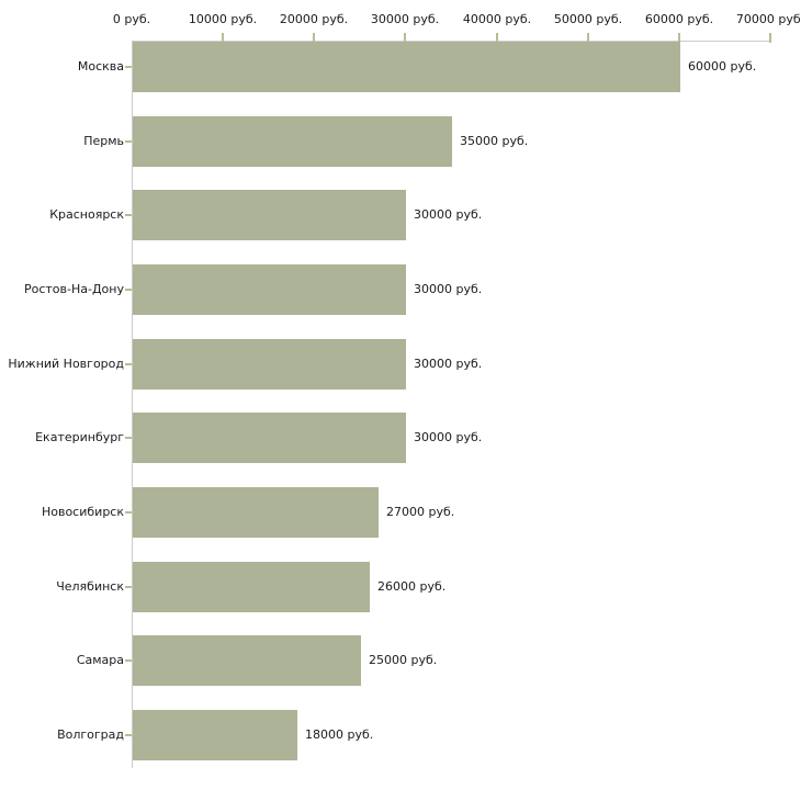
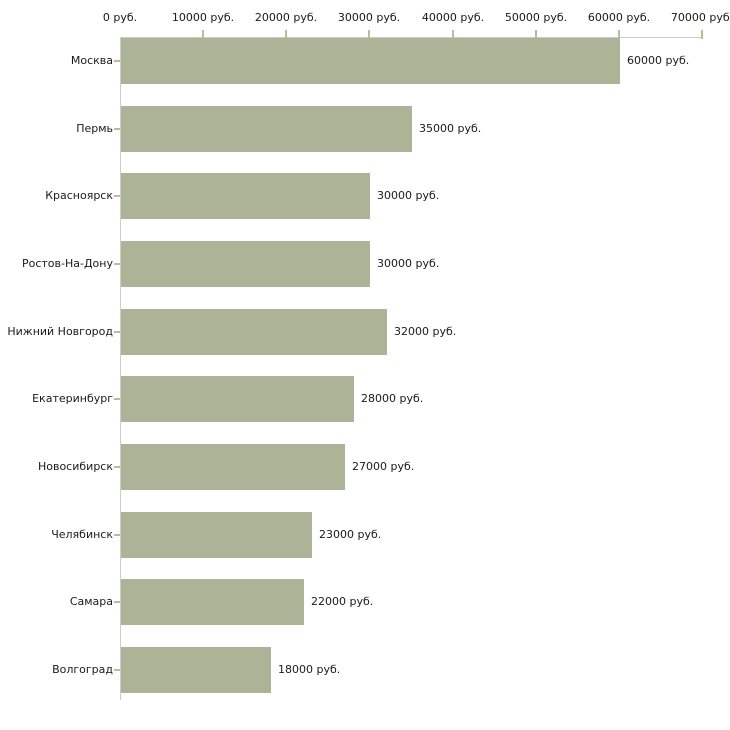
Нижний Новгород: 30000 -> 32000
Екатеринбург: 30000 -> 28000
Челябинск: 26000 -> 23000
Самара: 25000 -> 22000
